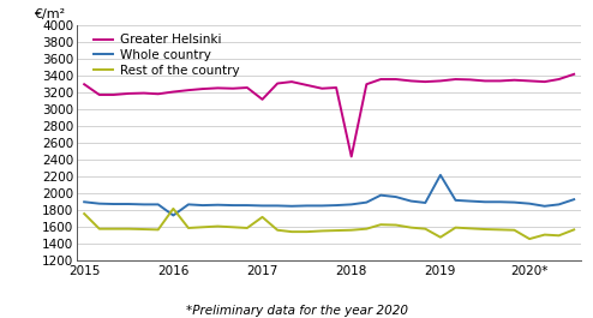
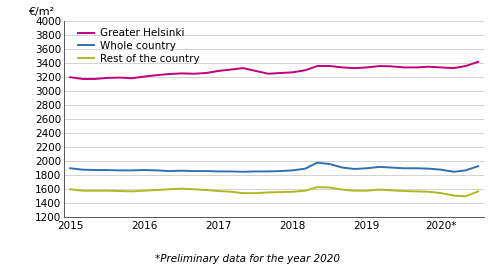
Greater Helsinki/2015: 3300 -> 3200
Rest of the country/2015: 1760 -> 1600
Whole country/2016: 1740 -> 1880
Rest of the country/2016: 1820 -> 1580
Greater Helsinki/2017: 3120 -> 3290
Rest of the country/2017: 1720 -> 1580
Greater Helsinki/2018: 2440 -> 3270
Whole country/2019: 2220 -> 1900
Rest of the country/2019: 1480 -> 1580
Rest of the country/2020*: 1460 -> 1540
